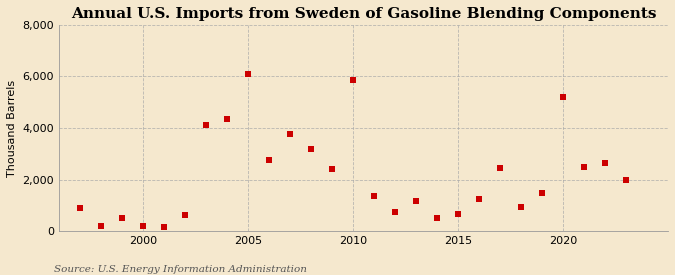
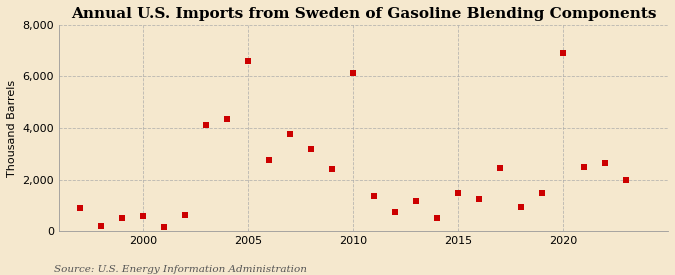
2000: 200 -> 600
2005: 6,100 -> 6,600
2010: 5,850 -> 6,150
2015: 680 -> 1,500
2020: 5,200 -> 6,900
